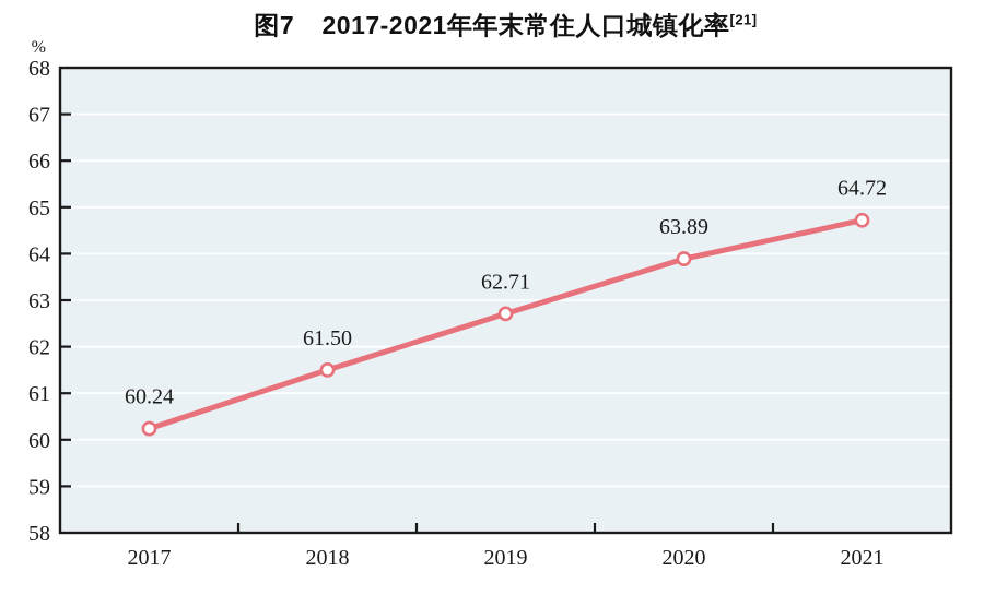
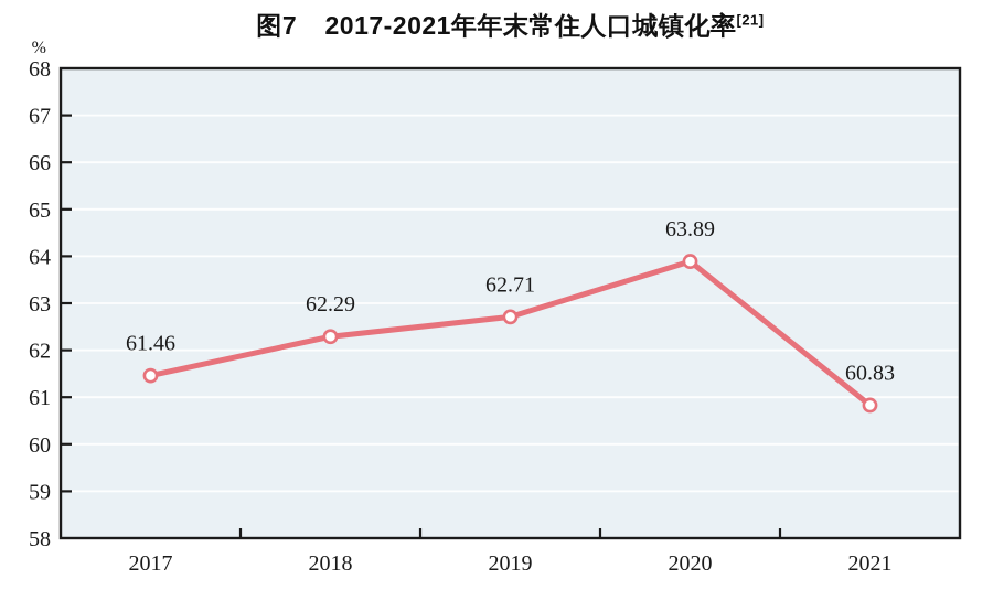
2017: 60.24 -> 61.46
2018: 61.50 -> 62.29
2021: 64.72 -> 60.83
